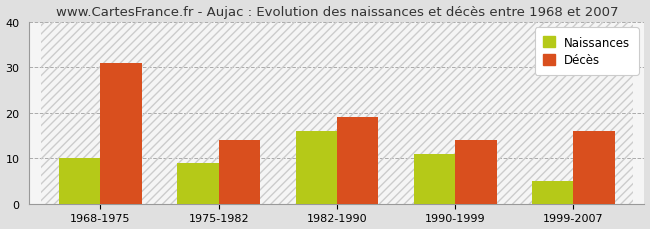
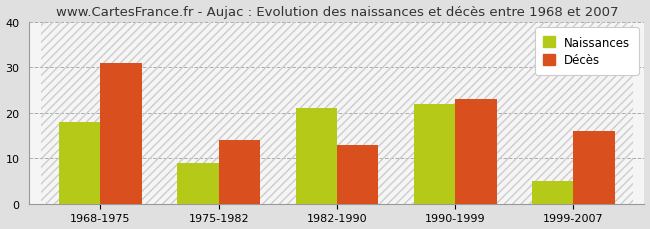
Naissances/1968-1975: 10 -> 18
Naissances/1982-1990: 16 -> 21
Décès/1982-1990: 19 -> 13
Naissances/1990-1999: 11 -> 22
Décès/1990-1999: 14 -> 23
